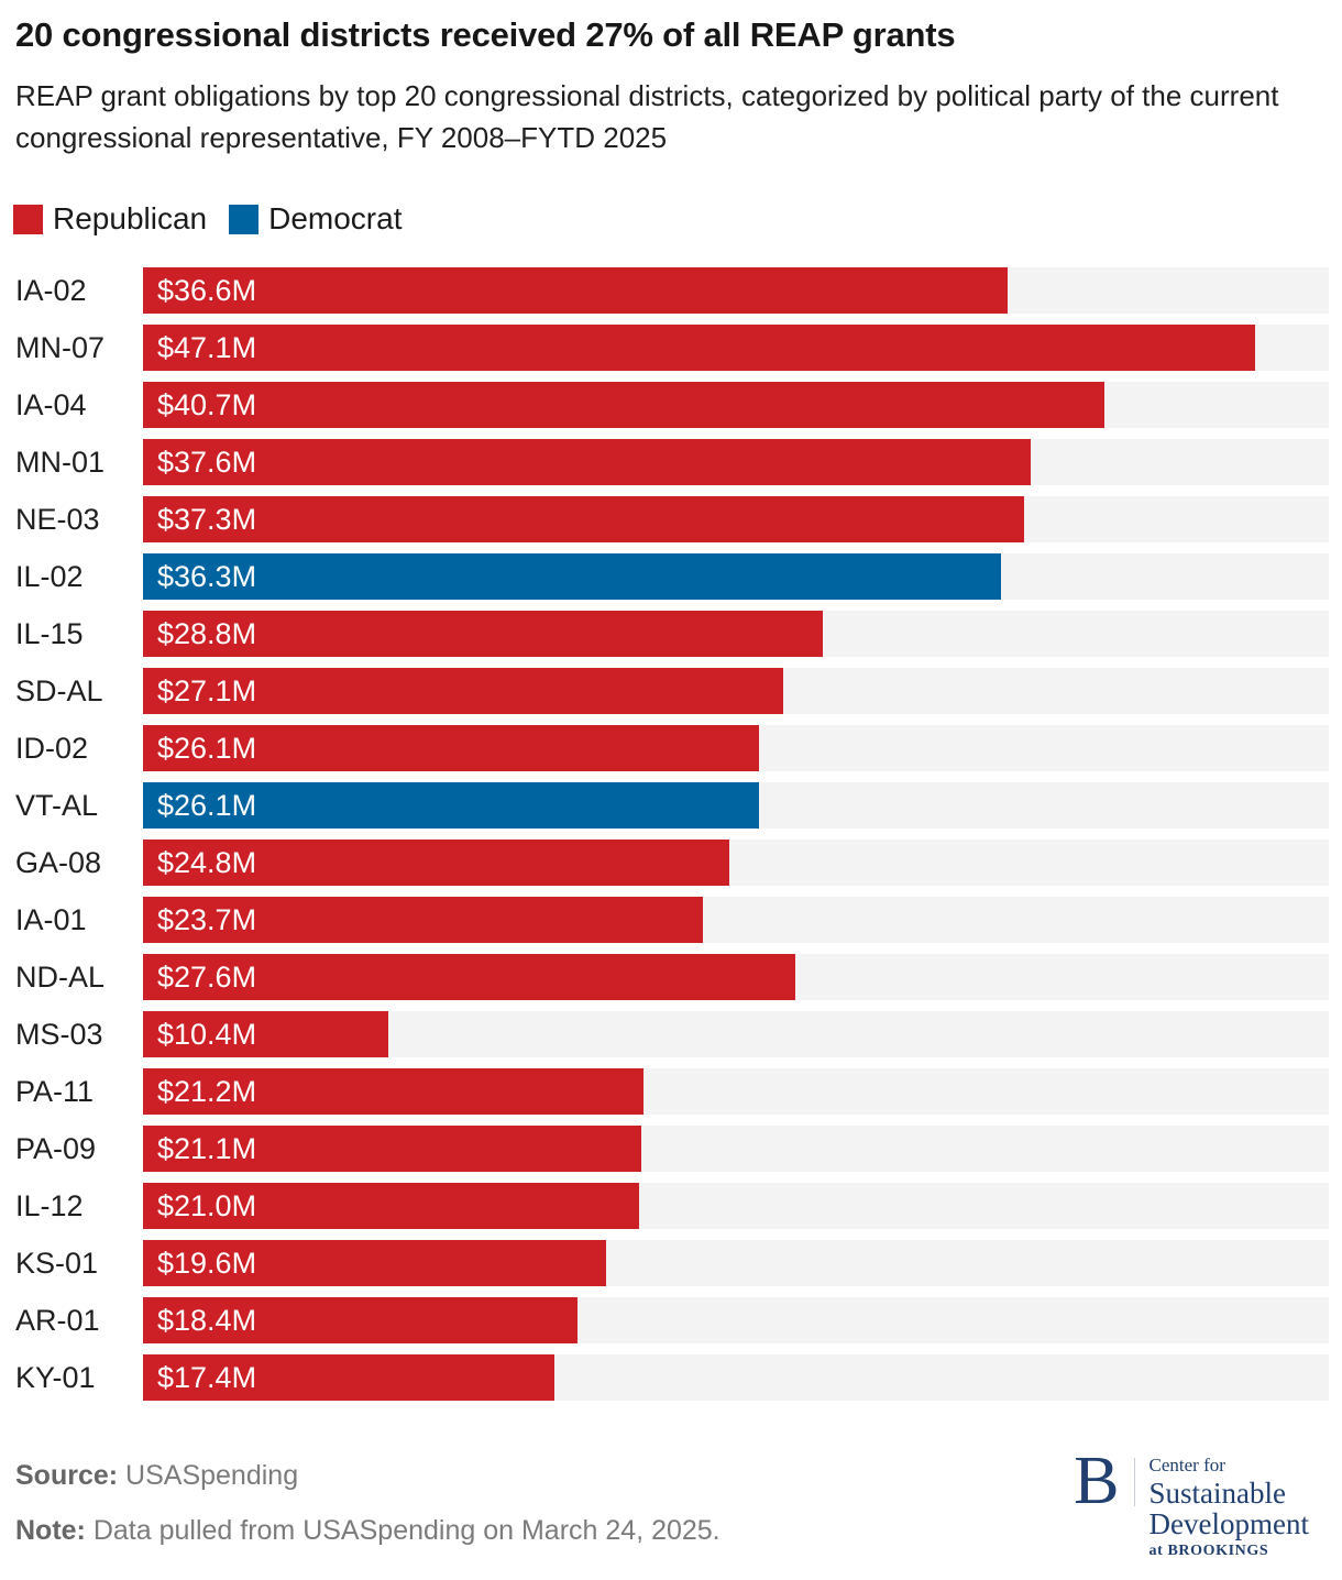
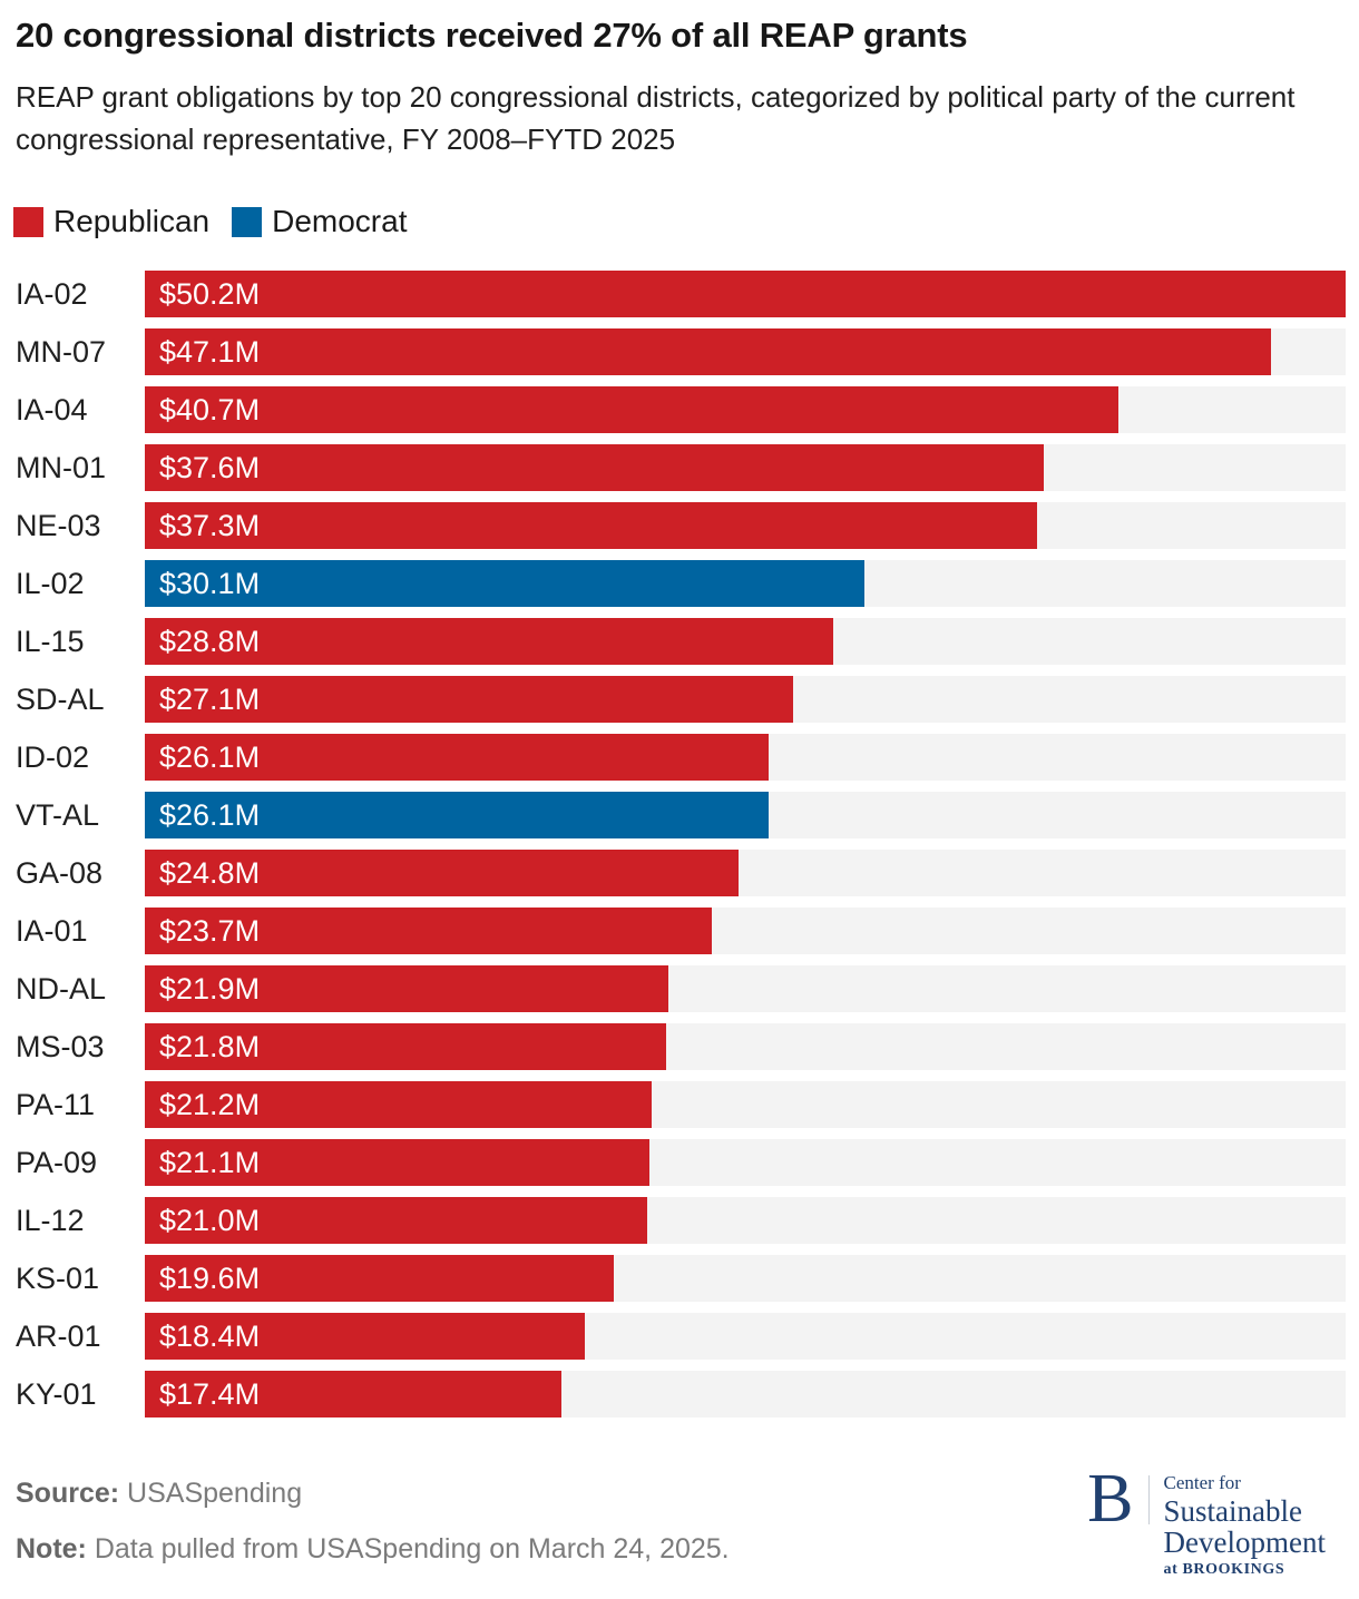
IA-02: $36.6M -> $50.2M
IL-02: $36.3M -> $30.1M
ND-AL: $27.6M -> $21.9M
MS-03: $10.4M -> $21.8M
